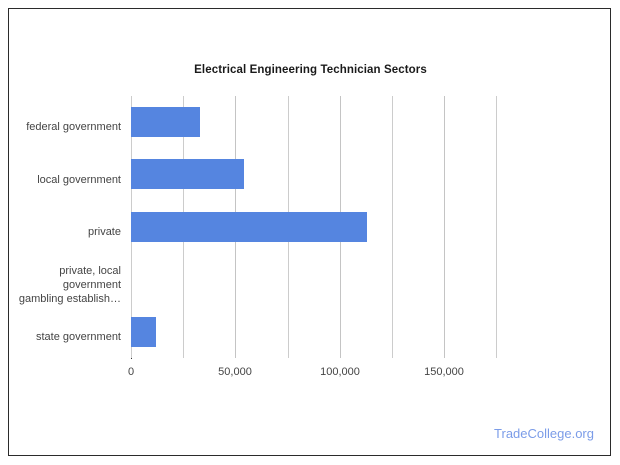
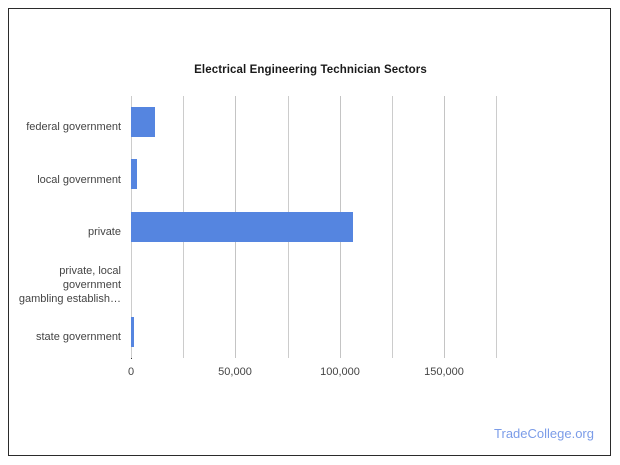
federal government: 33000 -> 12000
local government: 54000 -> 3000
private: 113000 -> 106000
state government: 12000 -> 2000
